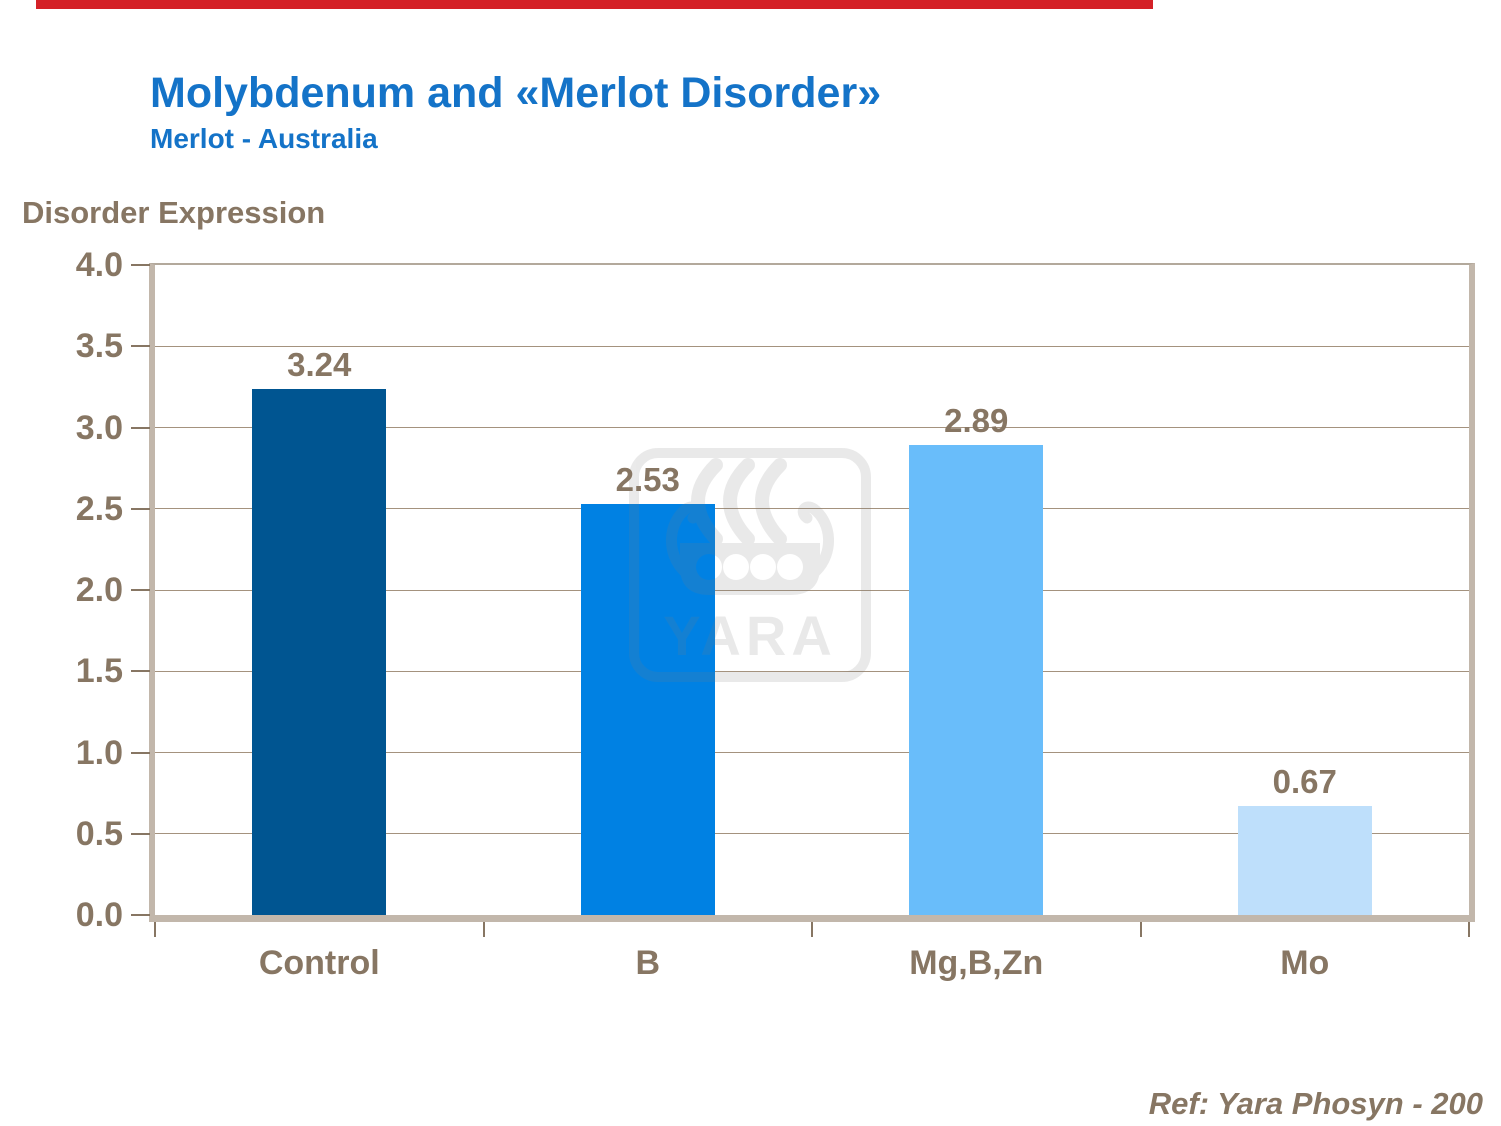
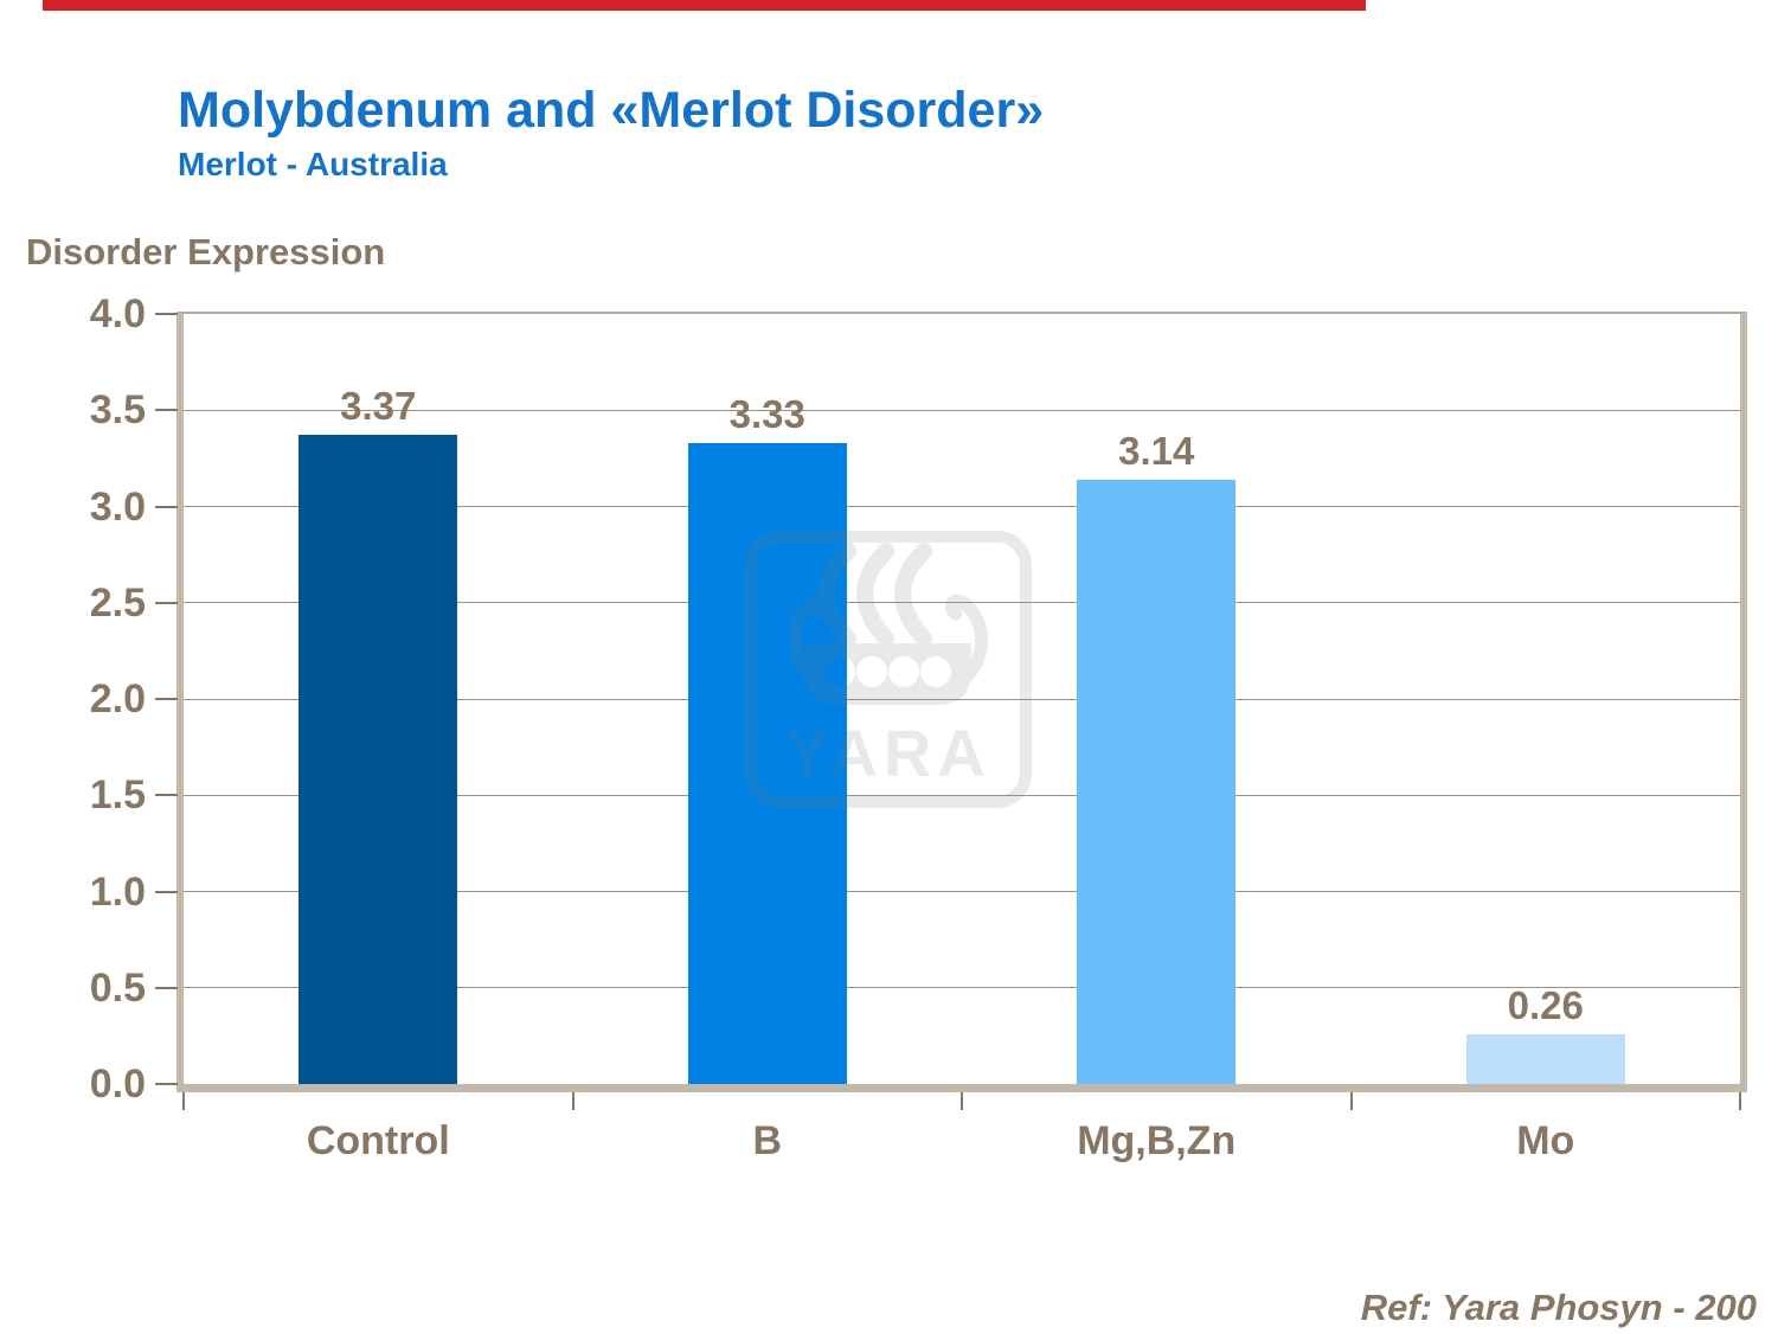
Control: 3.24 -> 3.37
B: 2.53 -> 3.33
Mg,B,Zn: 2.89 -> 3.14
Mo: 0.67 -> 0.26
